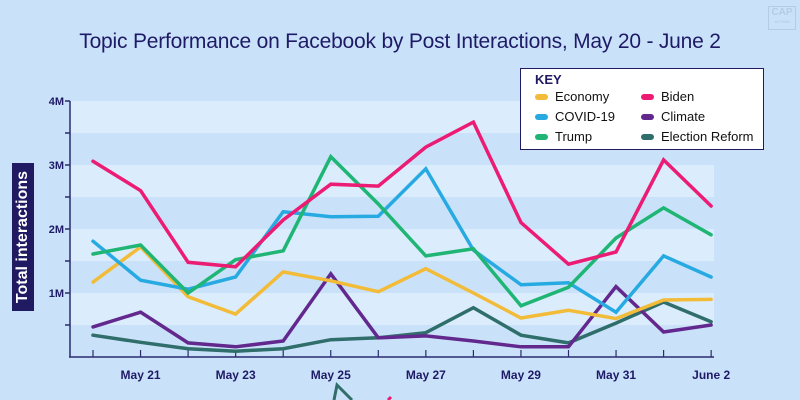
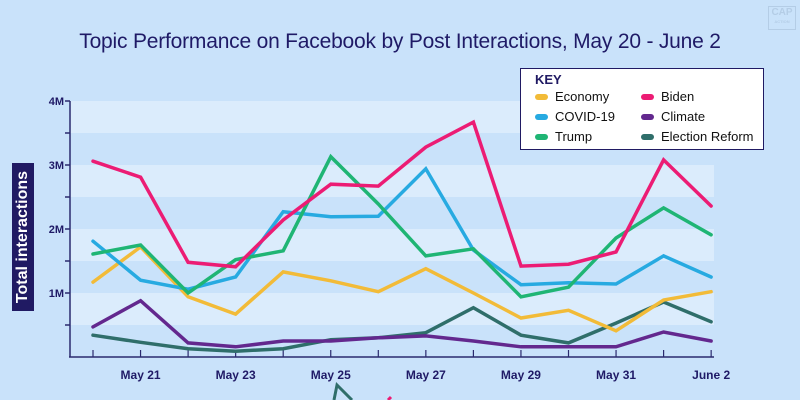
Biden/May 21: 2.6M -> 2.8M
Climate/May 21: 0.7M -> 0.9M
Climate/May 25: 1.3M -> 0.2M
Trump/May 29: 0.8M -> 0.9M
Biden/May 29: 2.1M -> 1.4M
Economy/May 31: 0.6M -> 0.4M
COVID-19/May 31: 0.7M -> 1.1M
Climate/May 31: 1.1M -> 0.2M
Economy/June 2: 0.9M -> 1.0M
Climate/June 2: 0.5M -> 0.2M
